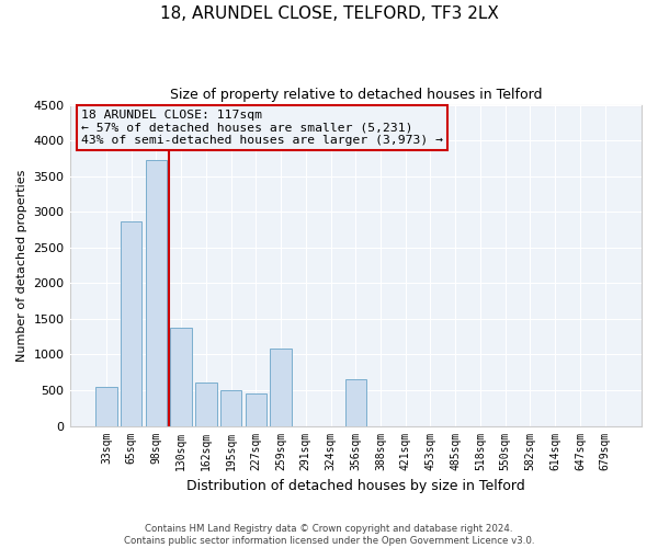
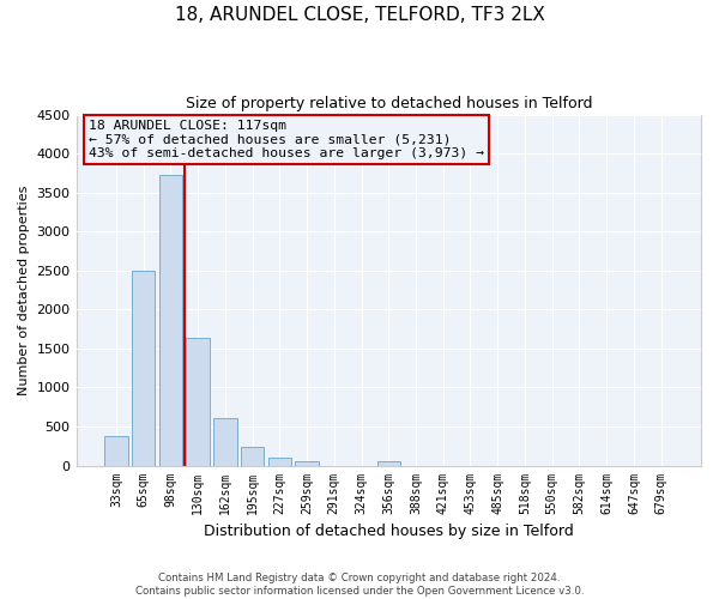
33sqm: 540 -> 380
65sqm: 2860 -> 2500
130sqm: 1380 -> 1630
195sqm: 500 -> 240
227sqm: 460 -> 100
259sqm: 1080 -> 60
356sqm: 660 -> 60
